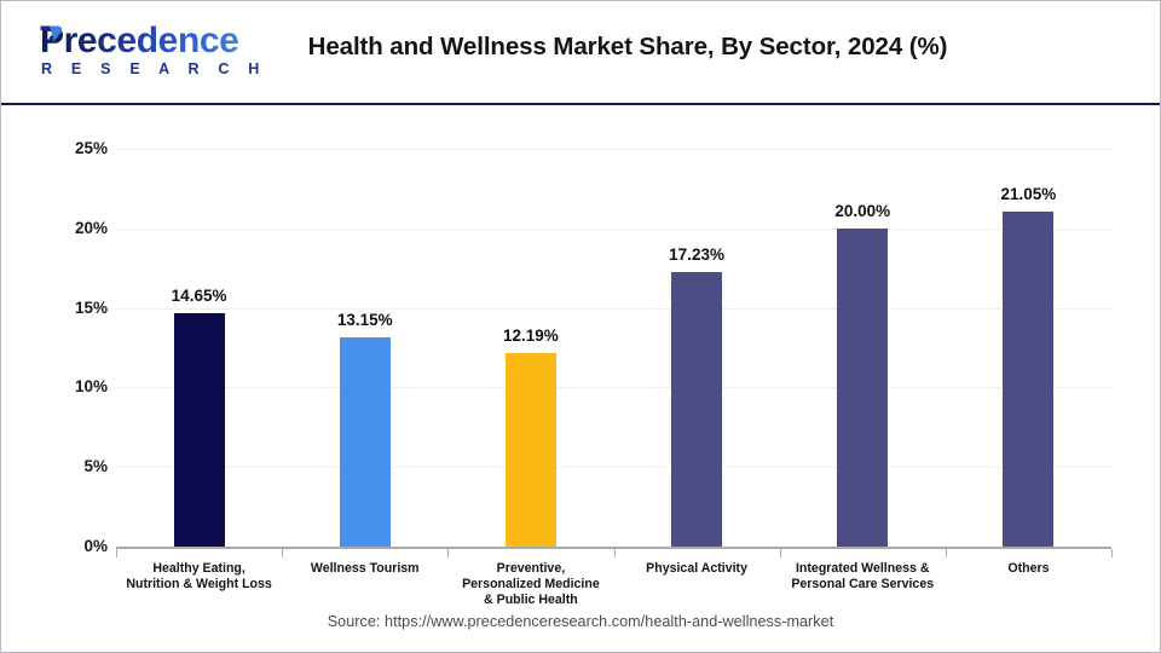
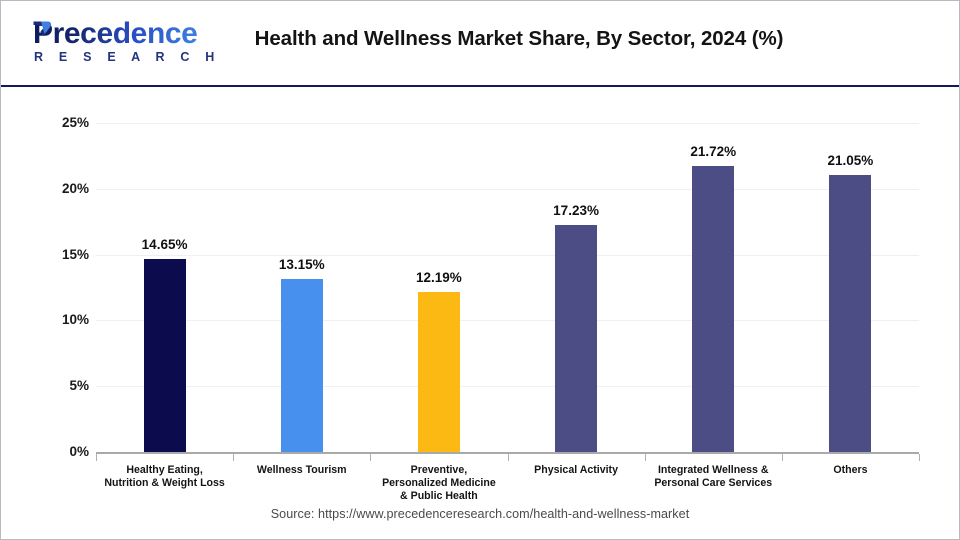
Integrated Wellness & Personal Care Services: 20.00% -> 21.72%
